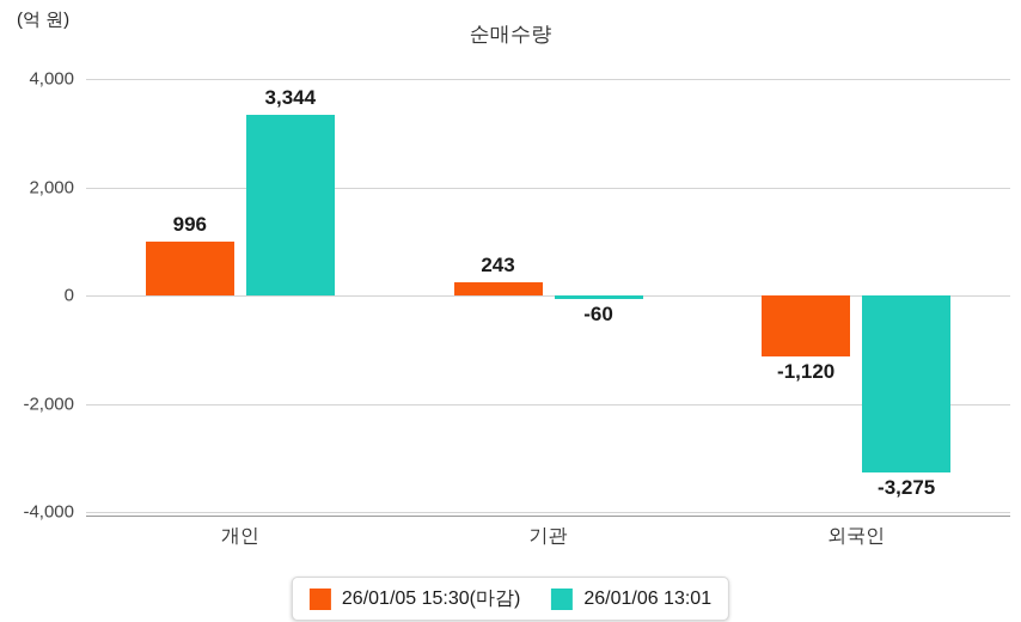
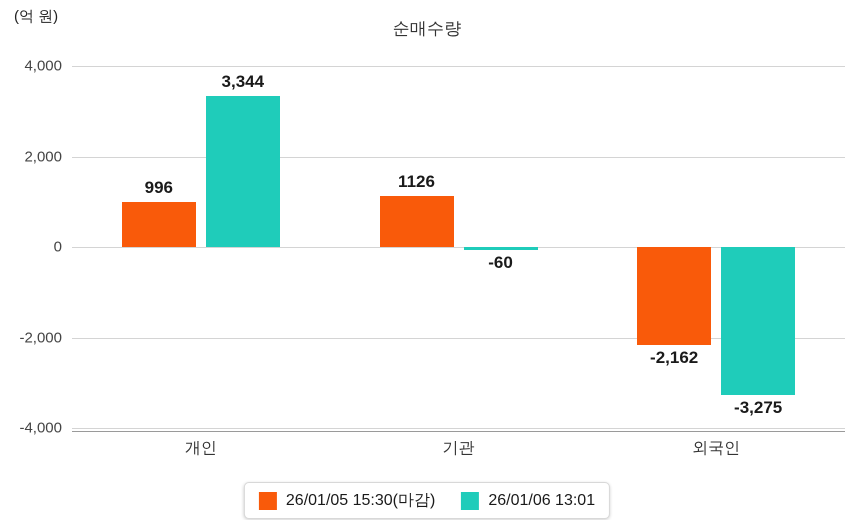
26/01/05 15:30(마감)/기관: 243 -> 1126
26/01/05 15:30(마감)/외국인: -1,120 -> -2,162
